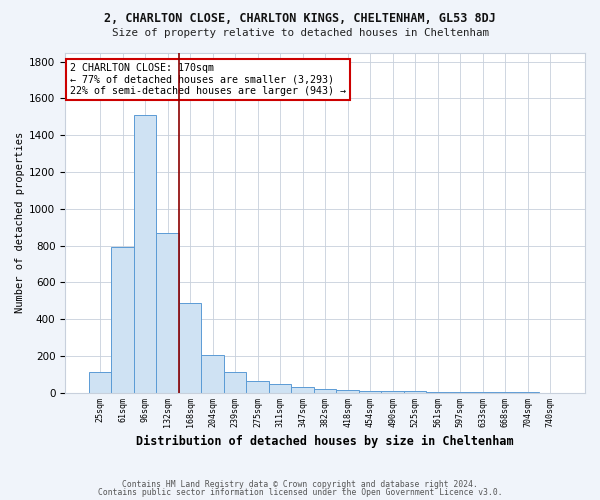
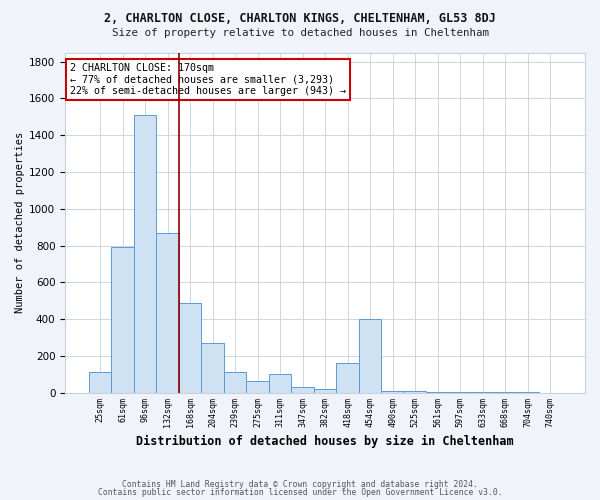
204sqm: 200 -> 270
311sqm: 40 -> 100
418sqm: 20 -> 160
454sqm: 10 -> 400
